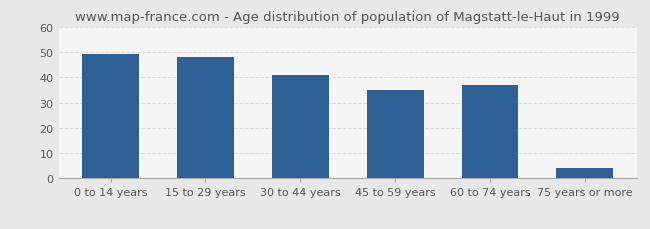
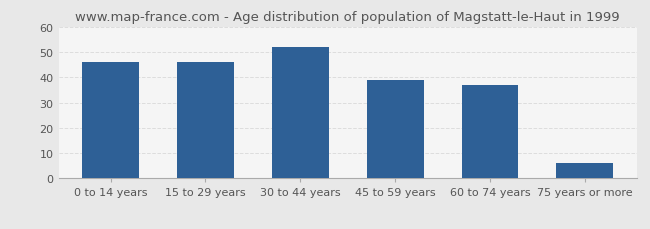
0 to 14 years: 49 -> 46
15 to 29 years: 48 -> 46
30 to 44 years: 41 -> 52
45 to 59 years: 35 -> 39
75 years or more: 4 -> 6
